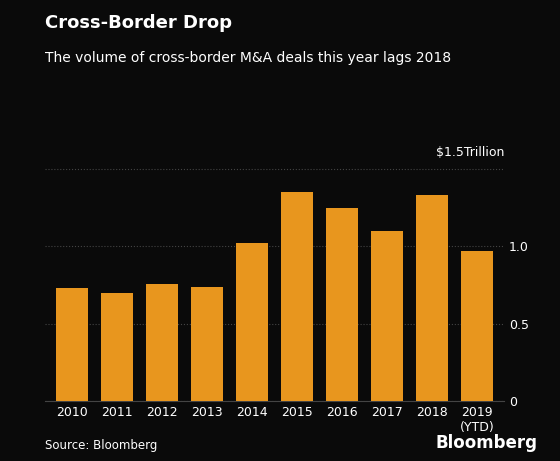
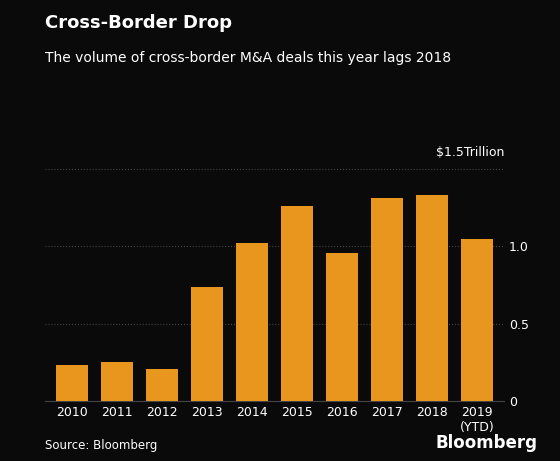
2010: 0.73 -> 0.23
2011: 0.70 -> 0.25
2012: 0.76 -> 0.21
2015: 1.35 -> 1.26
2016: 1.25 -> 0.96
2017: 1.10 -> 1.31
2019 (YTD): 0.97 -> 1.05
